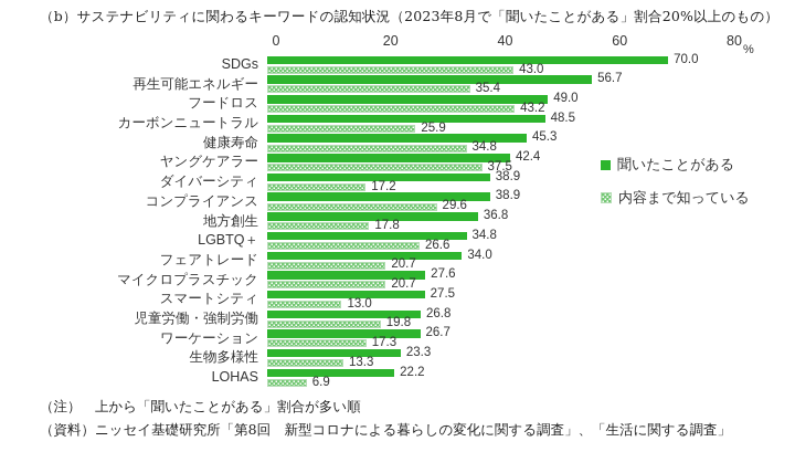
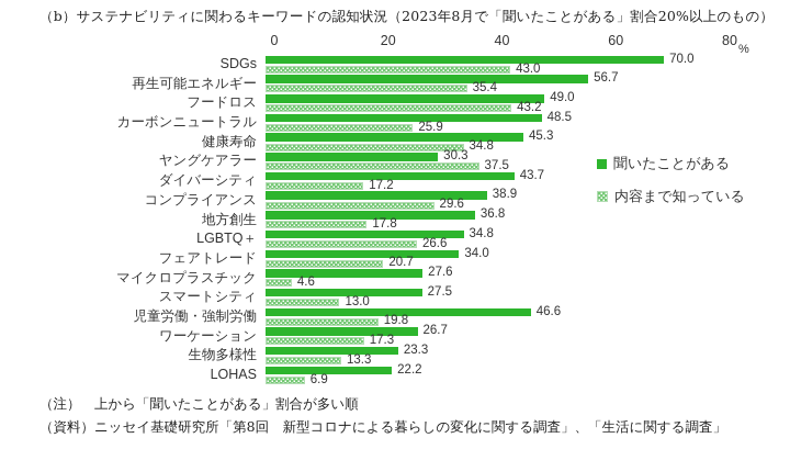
聞いたことがある/ヤングケアラー: 42.4 -> 30.3
聞いたことがある/ダイバーシティ: 38.9 -> 43.7
内容まで知っている/マイクロプラスチック: 20.7 -> 4.6
聞いたことがある/児童労働・強制労働: 26.8 -> 46.6
